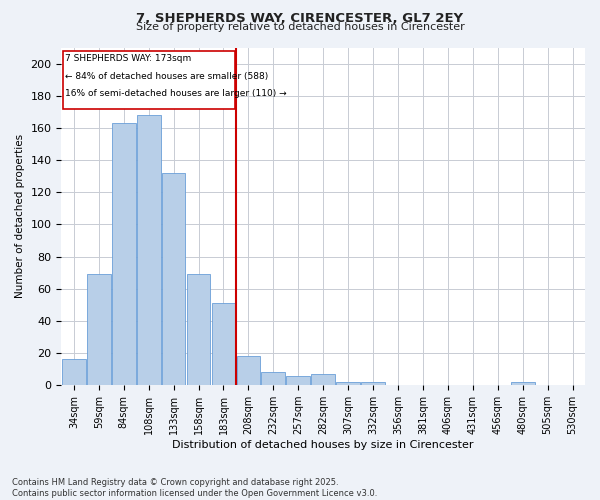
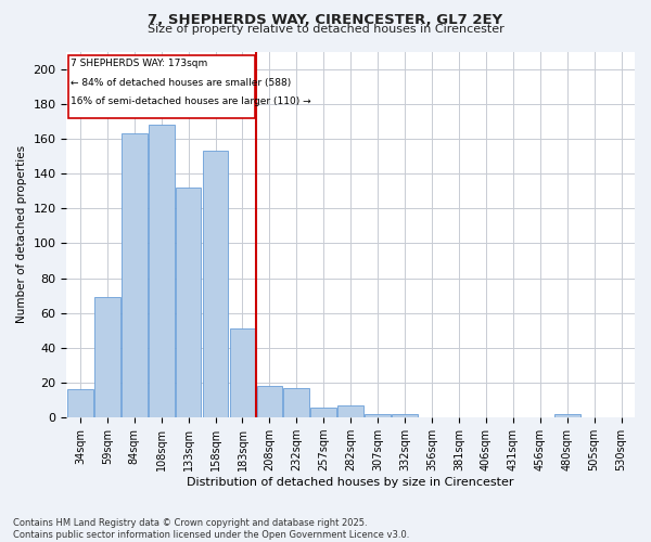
158sqm: 69 -> 153
232sqm: 8 -> 17
